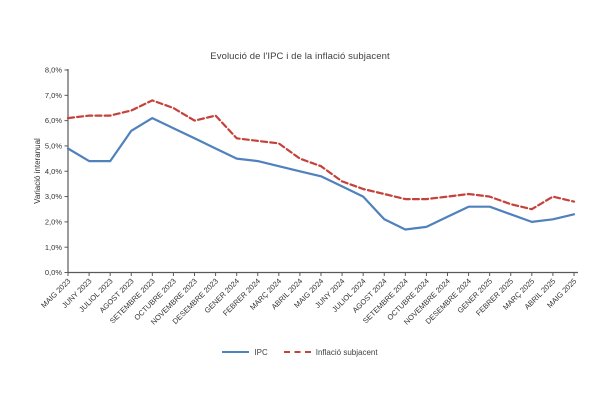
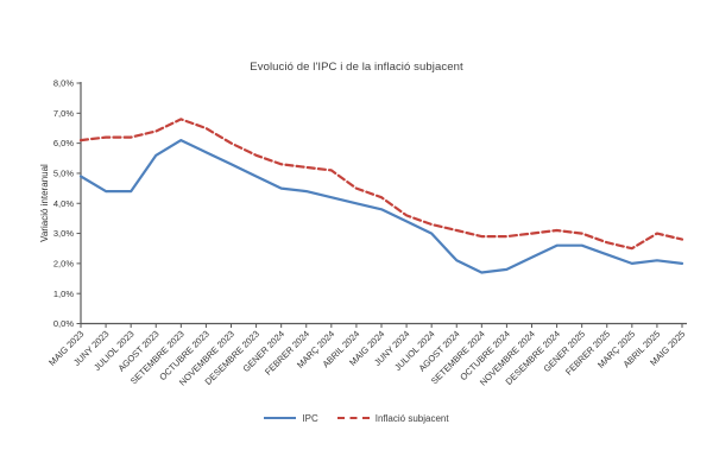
Inflació subjacent/DESEMBRE 2023: 6,2% -> 5,6%
IPC/MAIG 2025: 2,3% -> 2,0%
